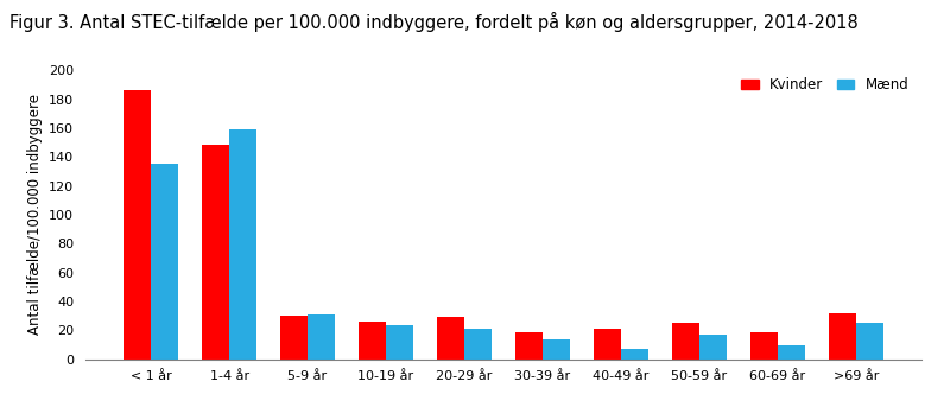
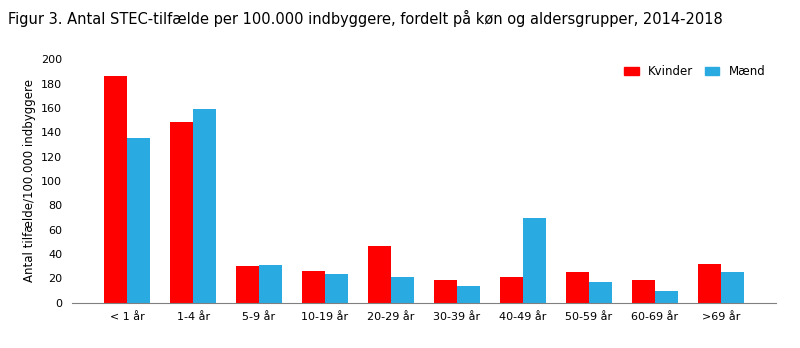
Kvinder/20-29 år: 29 -> 47
Mænd/40-49 år: 7 -> 70
